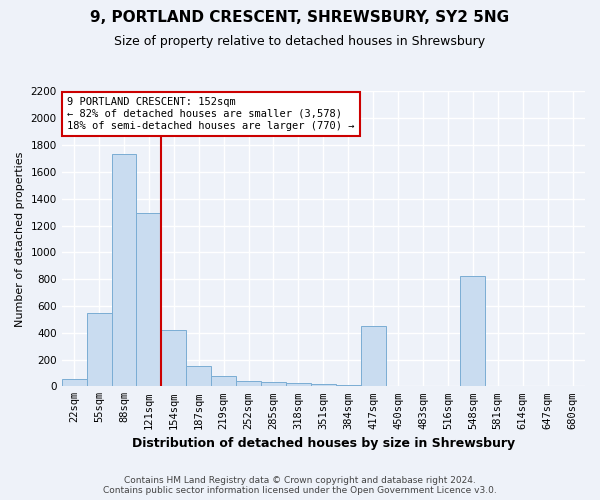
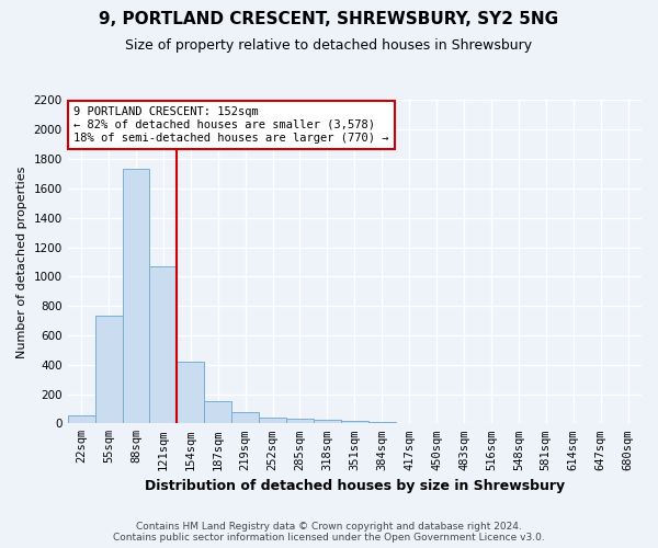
55sqm: 550 -> 730
121sqm: 1290 -> 1070
417sqm: 450 -> 0
548sqm: 820 -> 0
